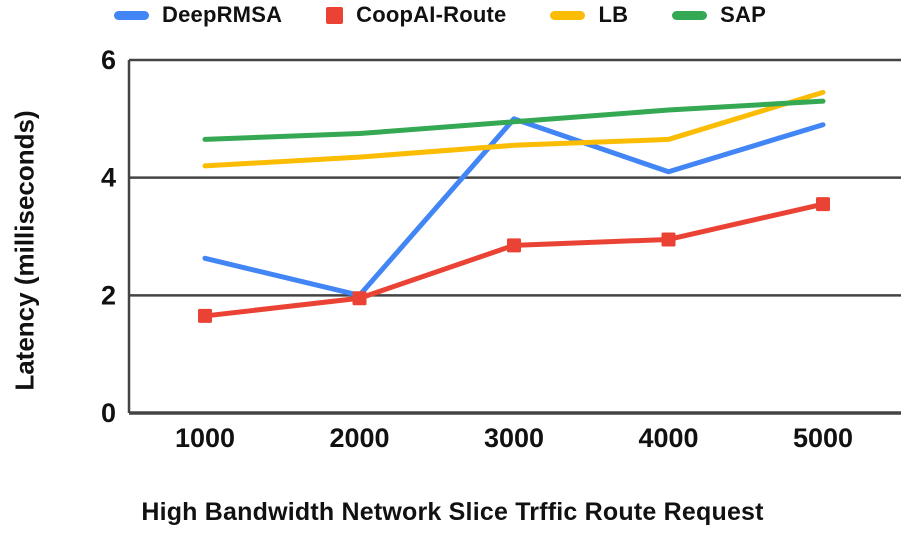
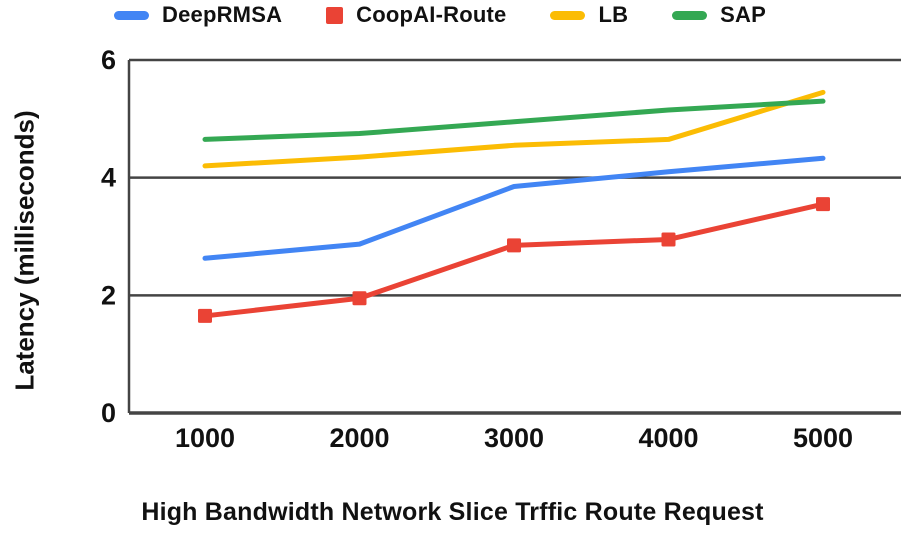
DeepRMSA/2000: 2.0 -> 2.9
DeepRMSA/3000: 5.0 -> 3.9
DeepRMSA/5000: 4.9 -> 4.3
